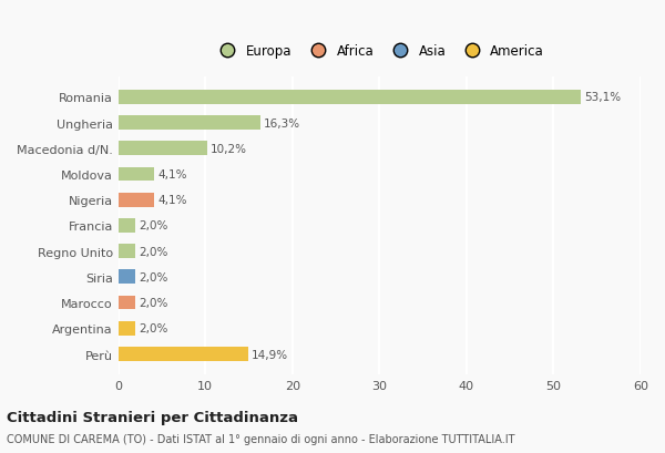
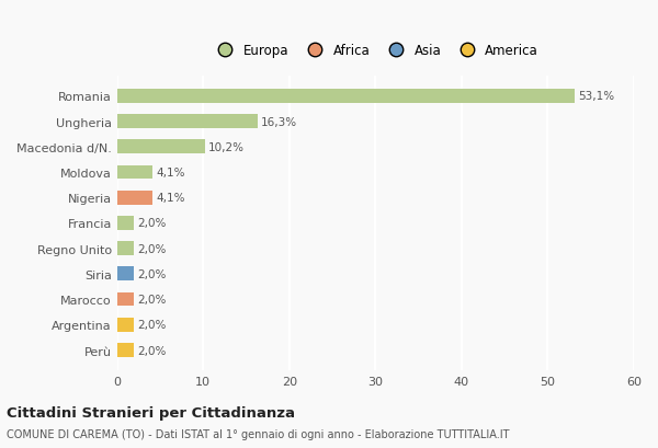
Perù: 14,9% -> 2,0%
